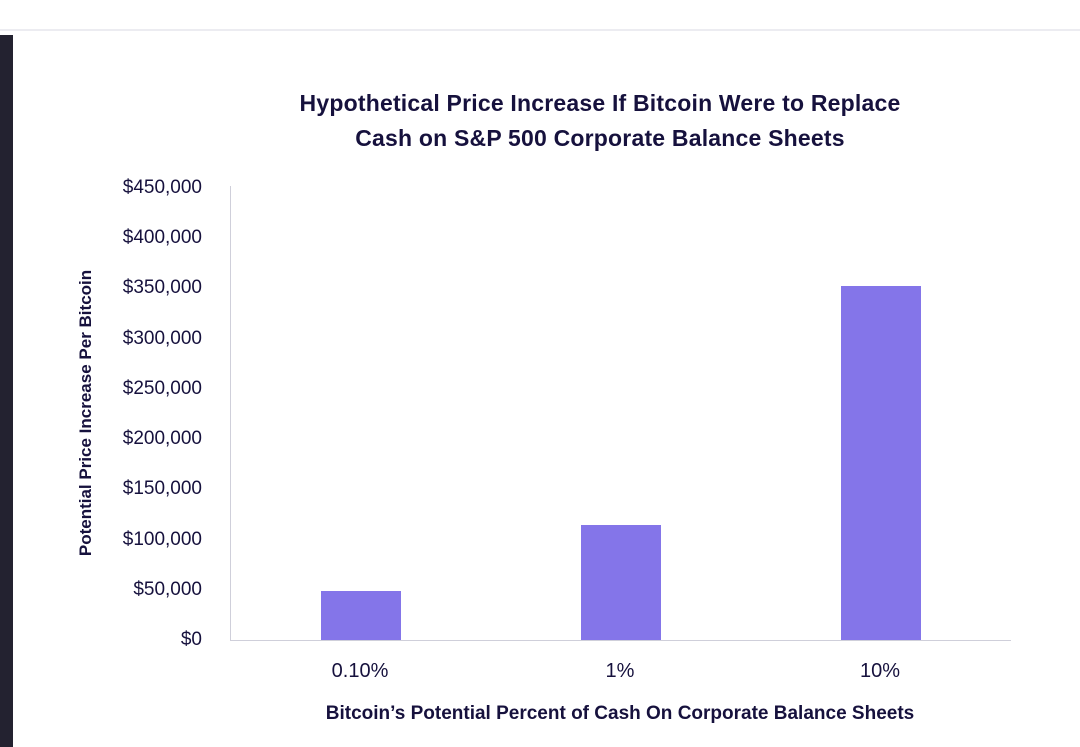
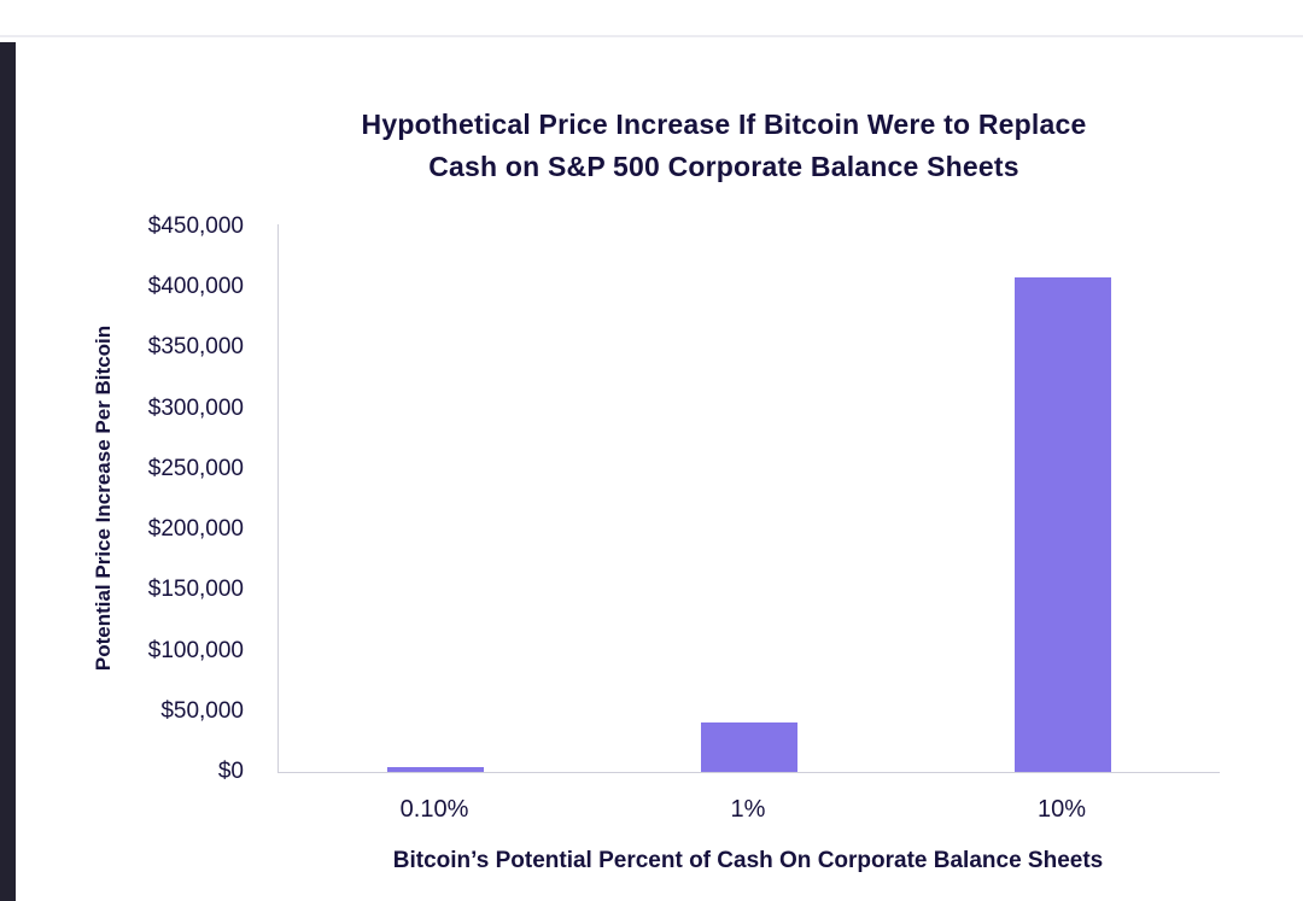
0.10%: $49000 -> $4000
1%: $114000 -> $41000
10%: $351000 -> $406000
